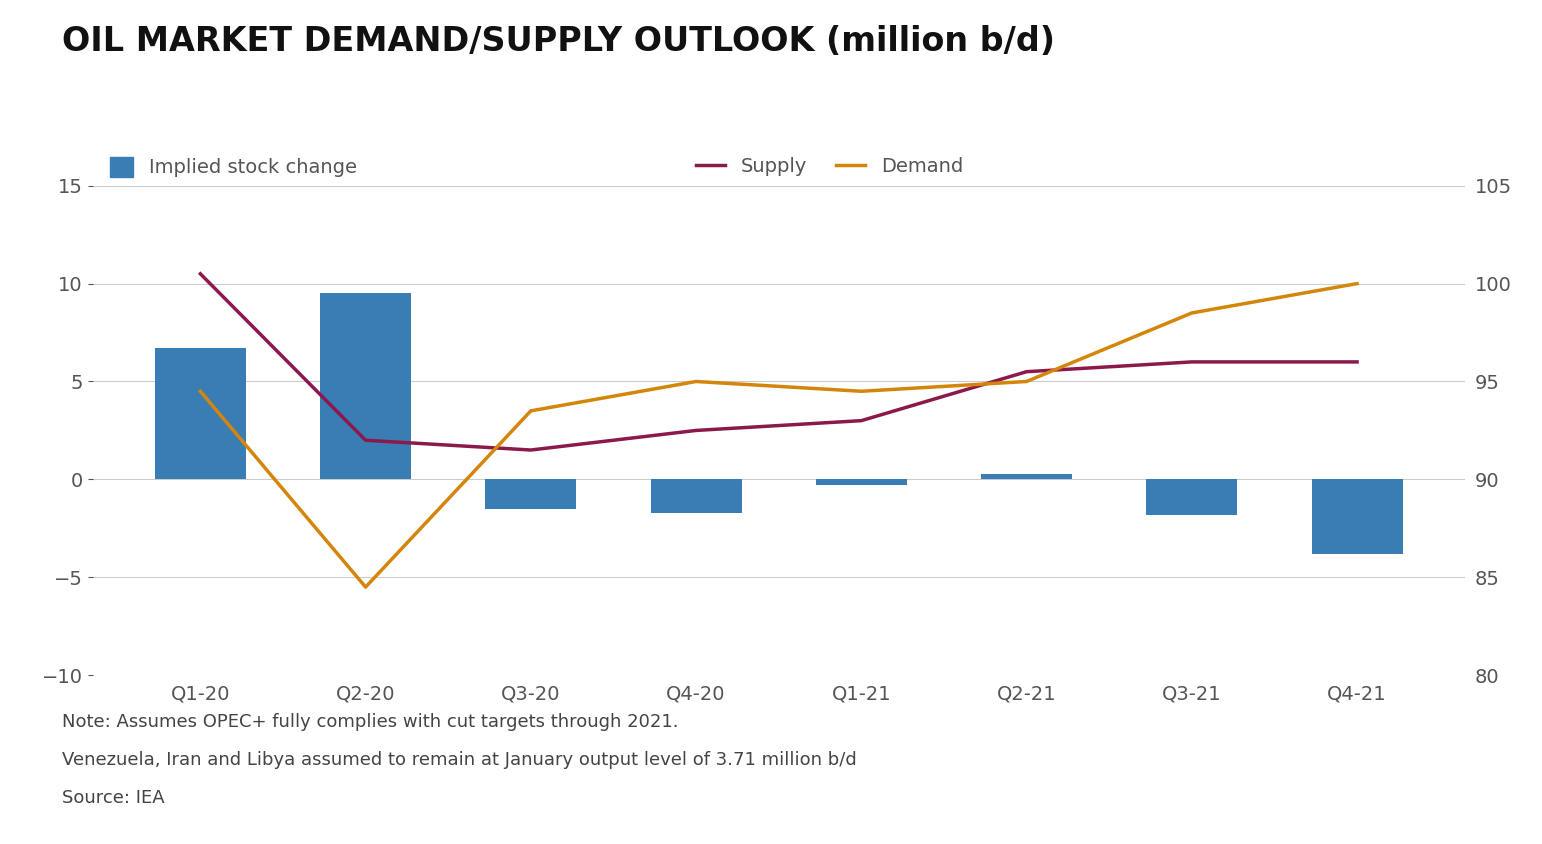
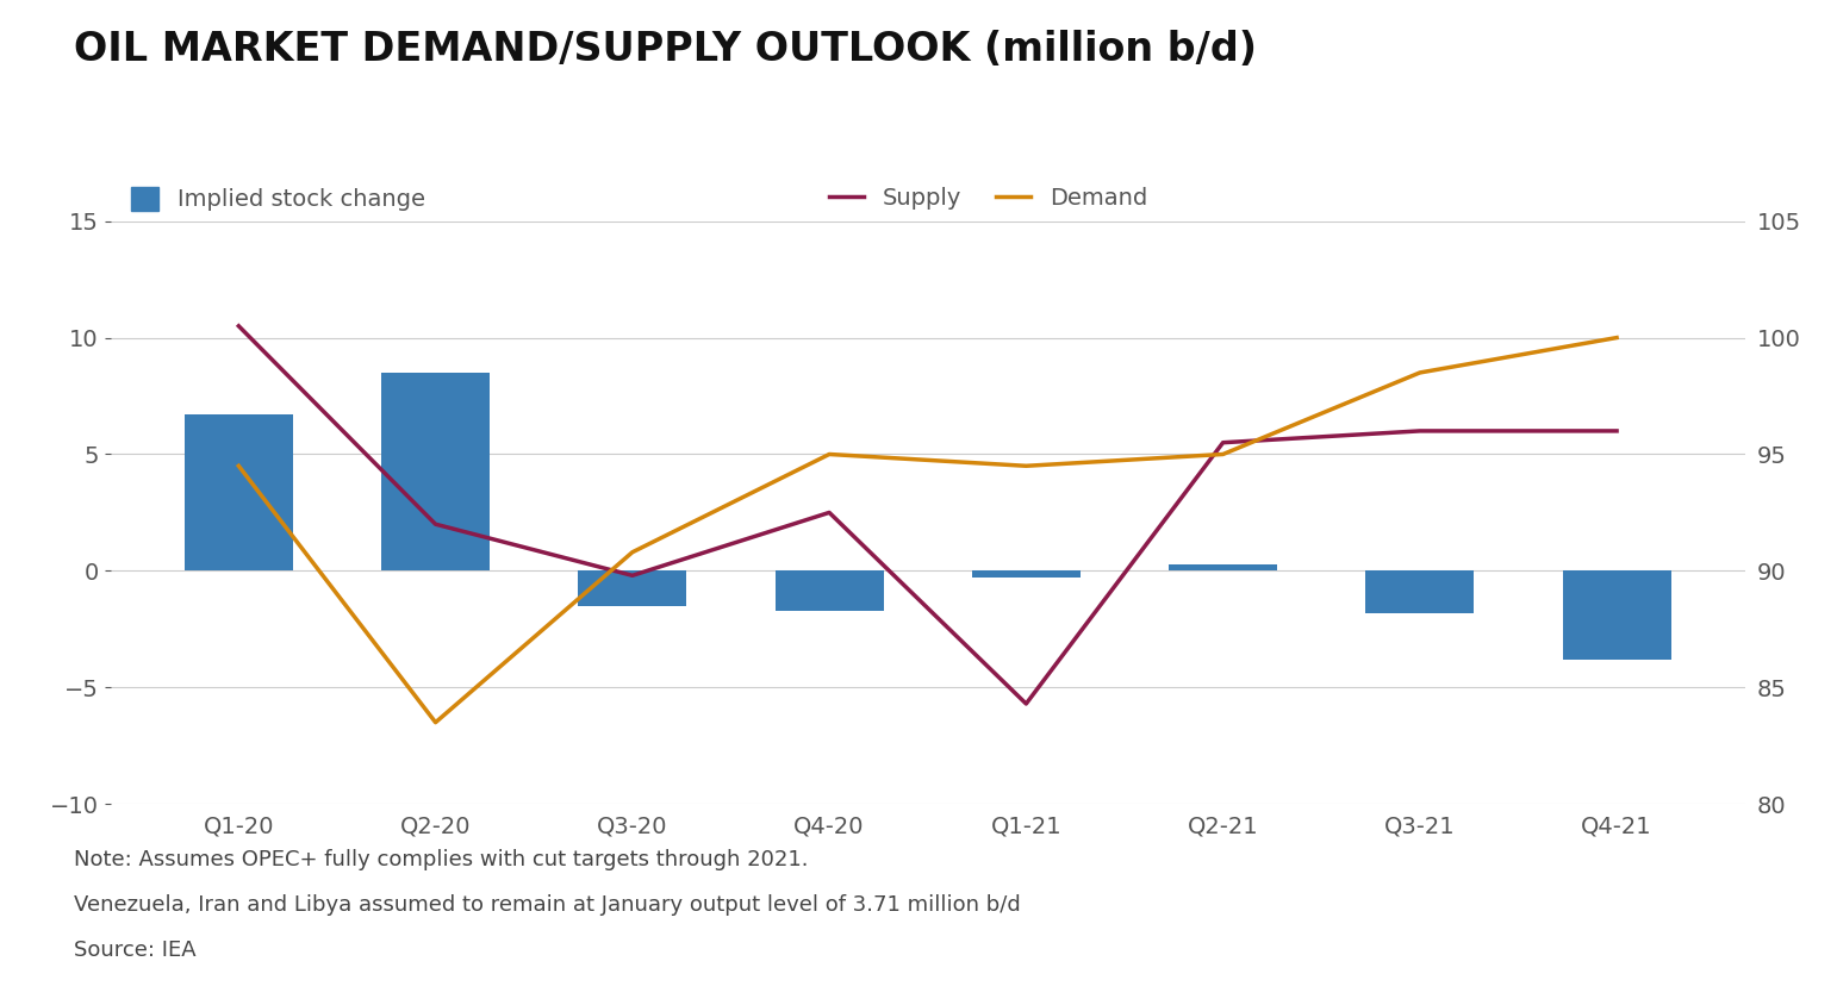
Implied stock change/Q2-20: 9.5 -> 8.5
Demand/Q2-20: 84.5 -> 83.5
Supply/Q3-20: 91.5 -> 89.8
Demand/Q3-20: 93.5 -> 90.8
Supply/Q1-21: 93.0 -> 84.3
